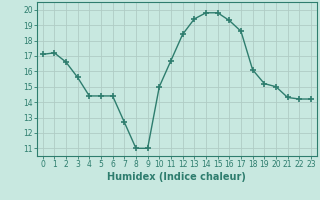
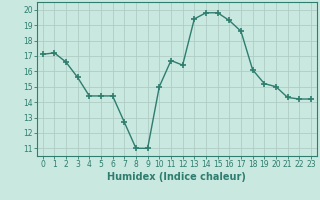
12: 18.4 -> 16.4
